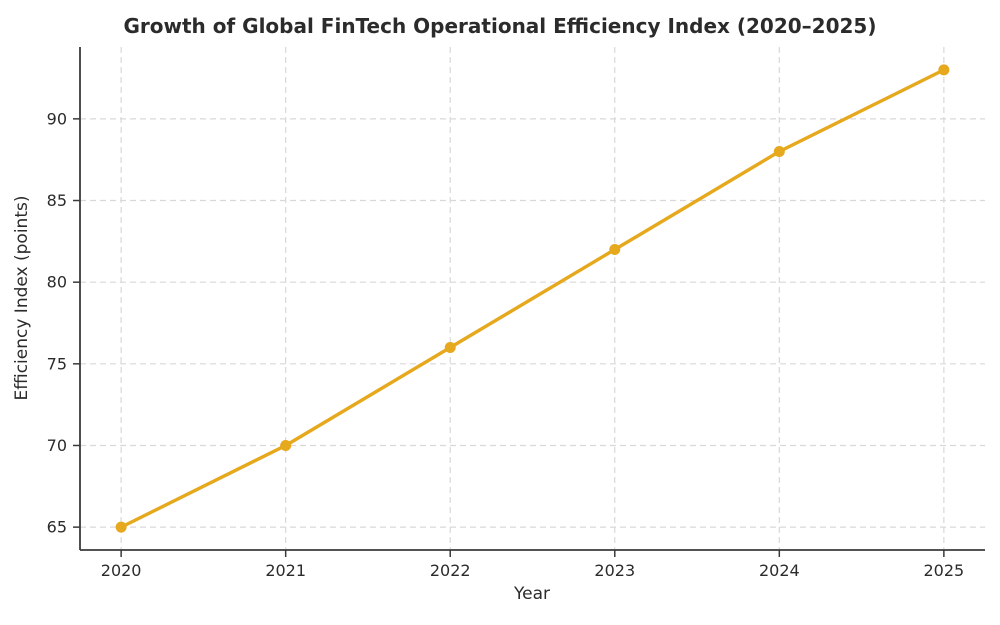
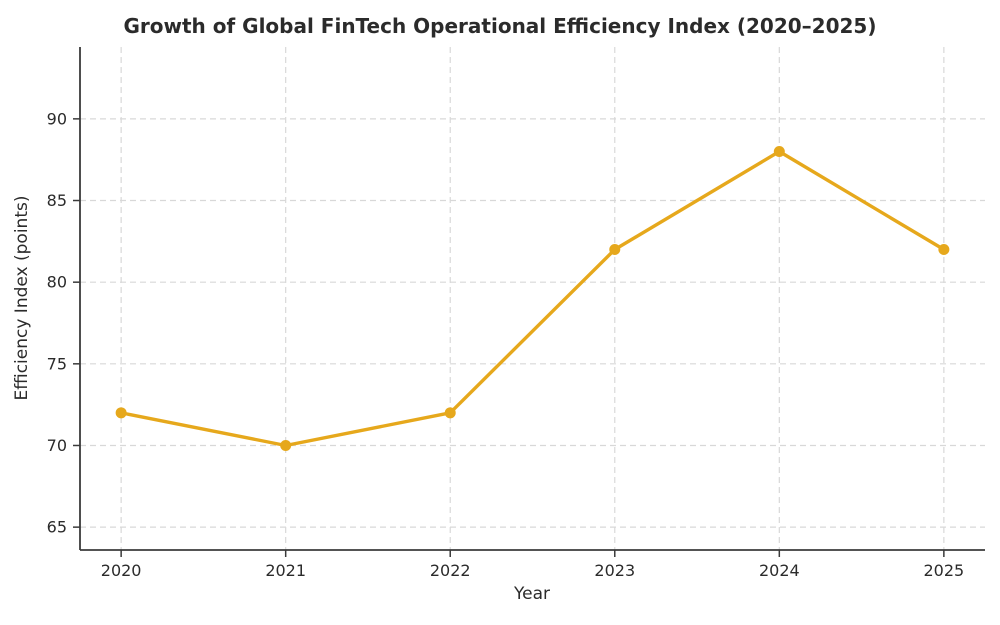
2020: 65 -> 72
2022: 76 -> 72
2025: 93 -> 82
